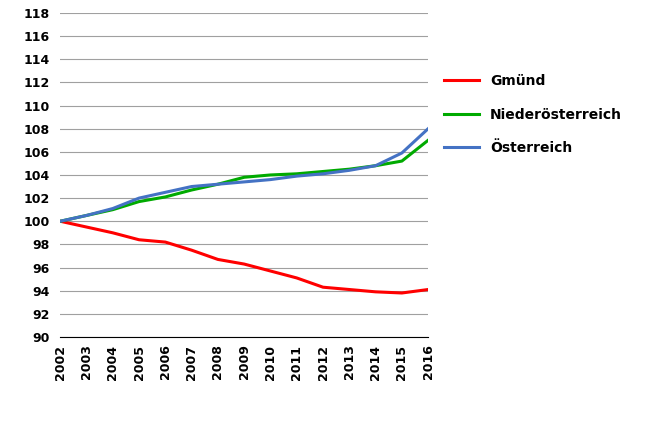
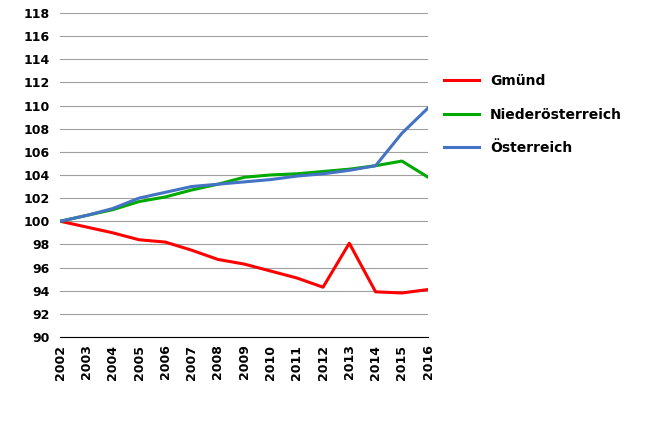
Gmünd/2013: 94.1 -> 98.1
Österreich/2015: 105.9 -> 107.6
Niederösterreich/2016: 107.0 -> 103.8
Österreich/2016: 108.0 -> 109.8
